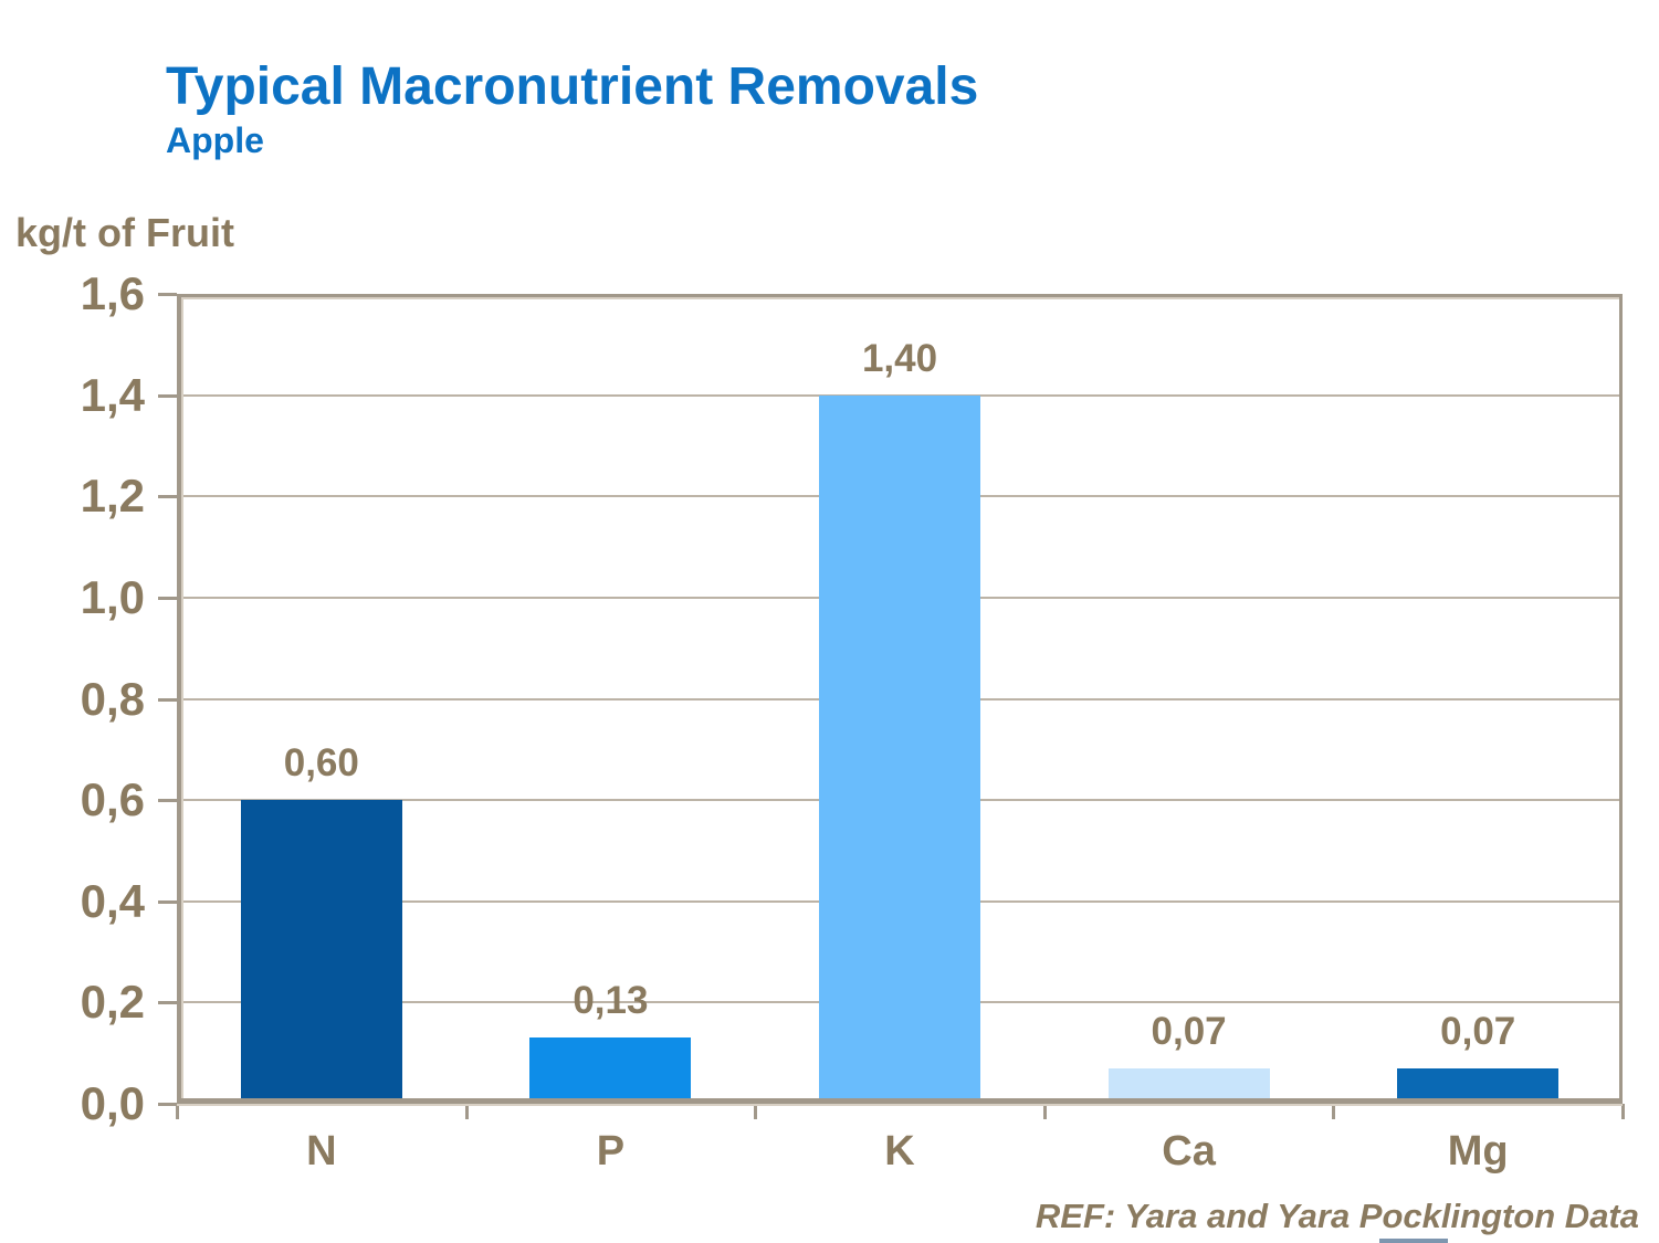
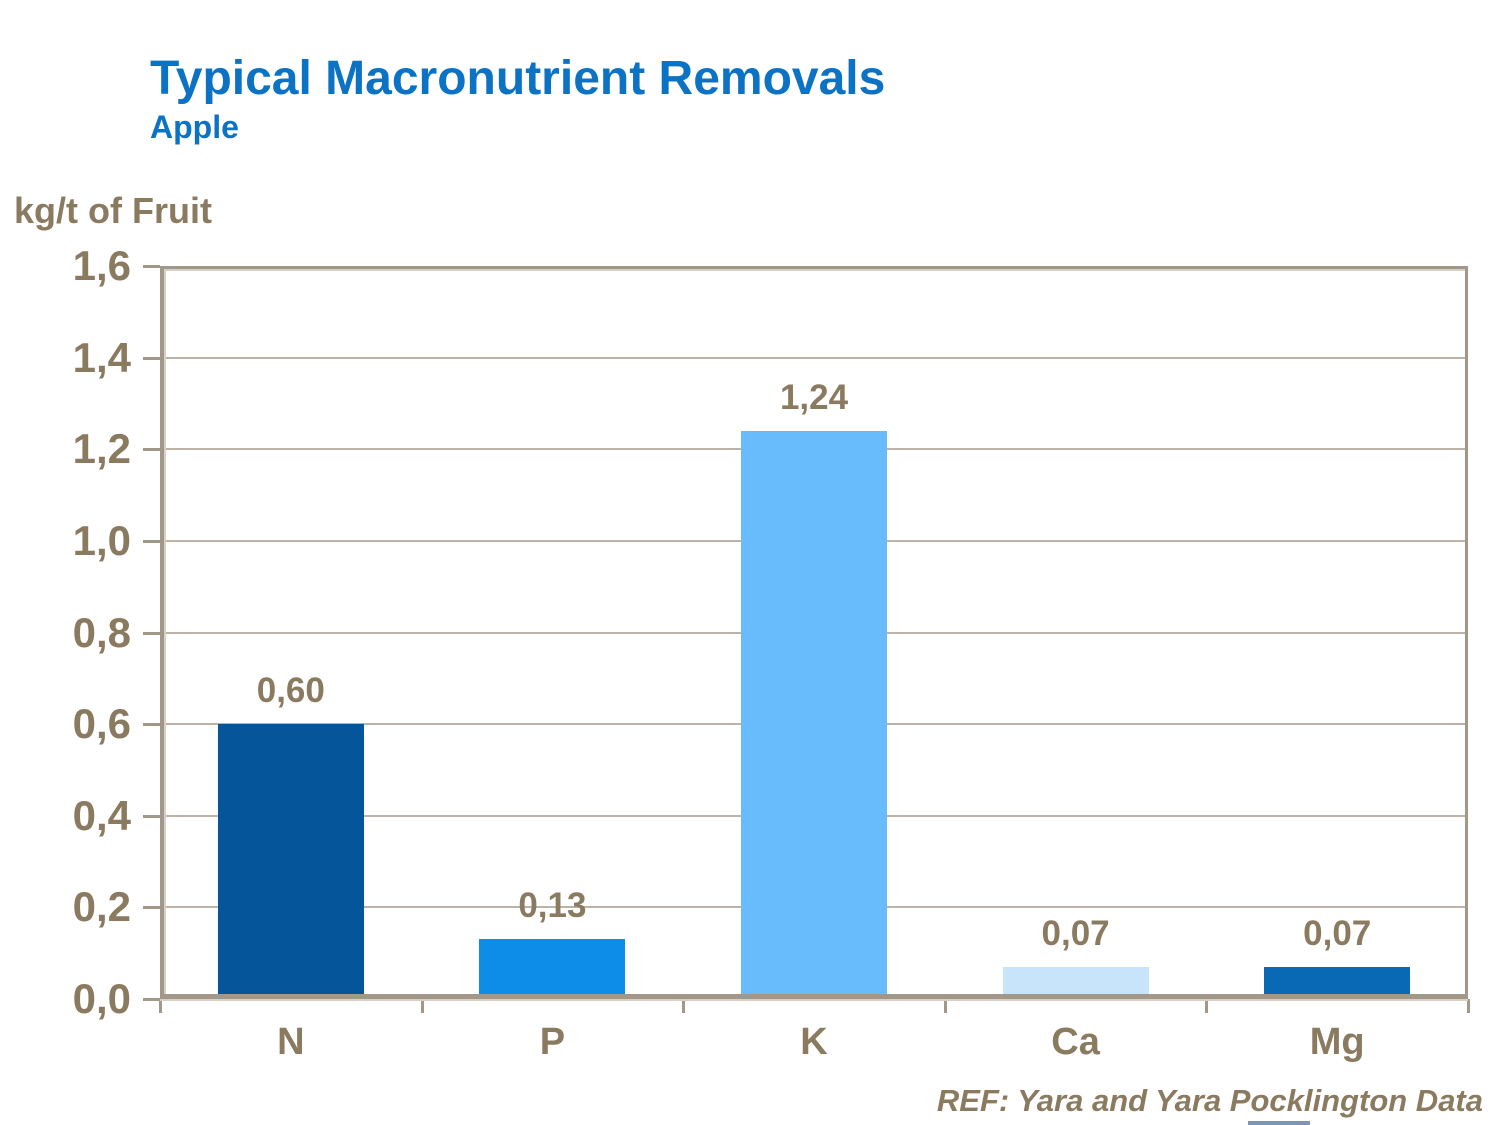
K: 1,40 -> 1,24
